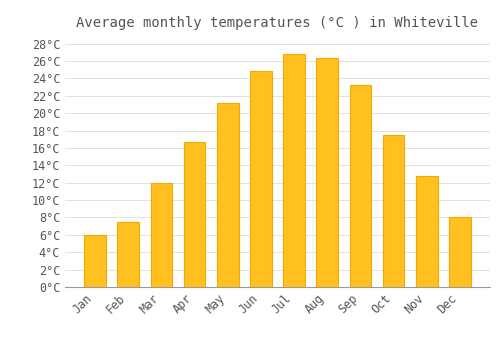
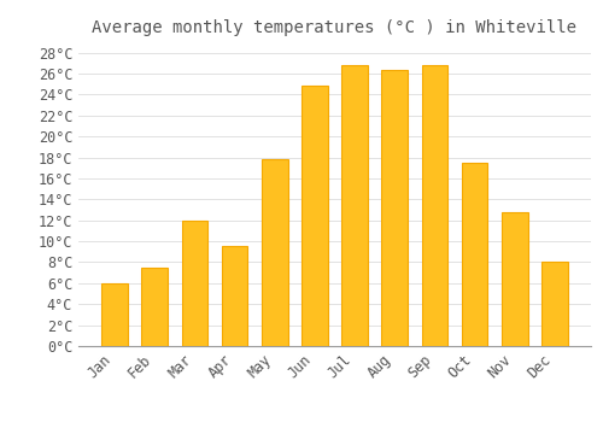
Apr: 16.7°C -> 9.6°C
May: 21.2°C -> 17.8°C
Sep: 23.3°C -> 26.8°C
